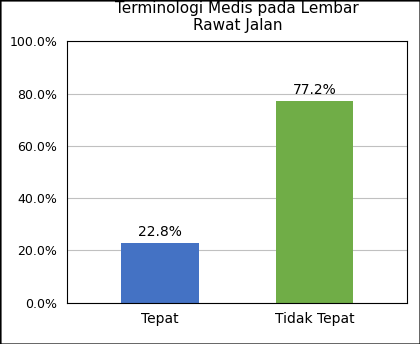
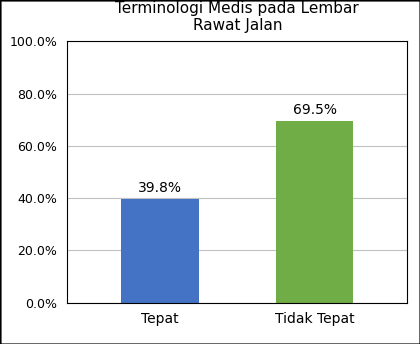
Tepat: 22.8% -> 39.8%
Tidak Tepat: 77.2% -> 69.5%
